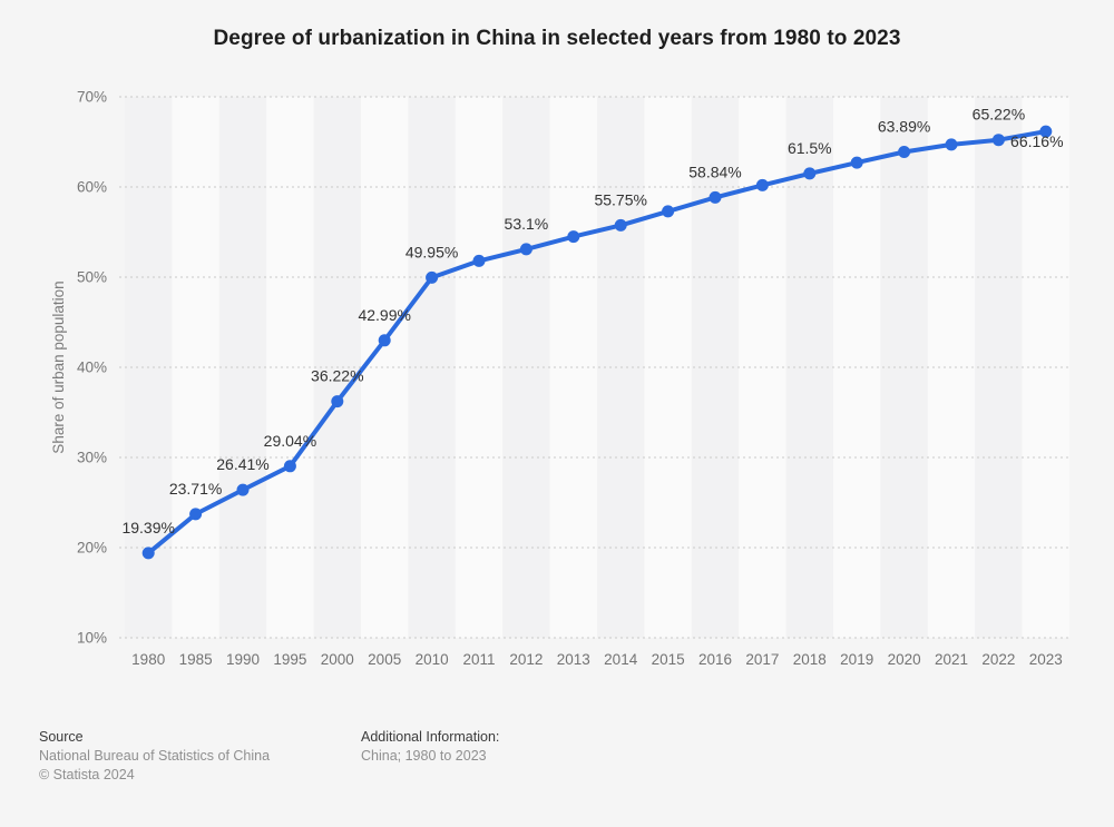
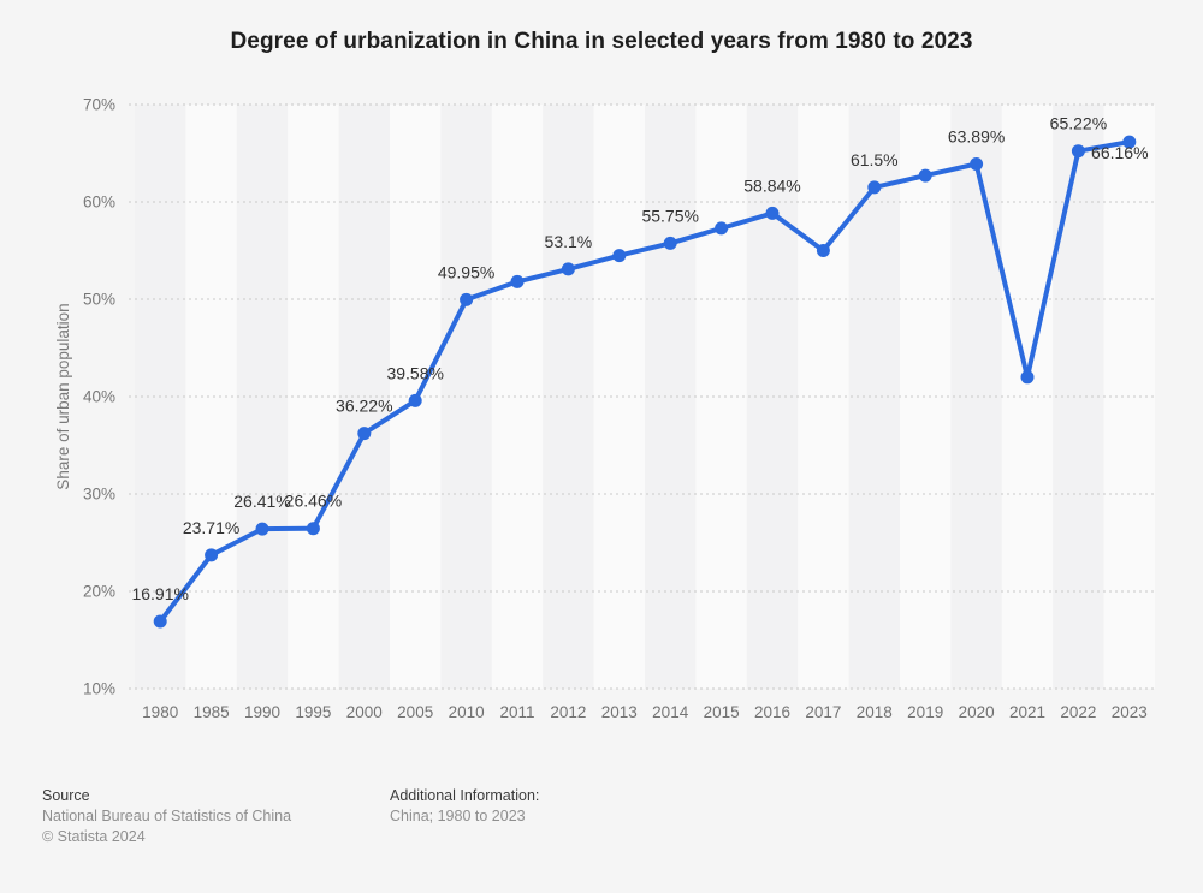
1980: 19.39% -> 16.91%
1995: 29.04% -> 26.46%
2005: 42.99% -> 39.58%
2017: 60% -> 55%
2021: 65% -> 42%
